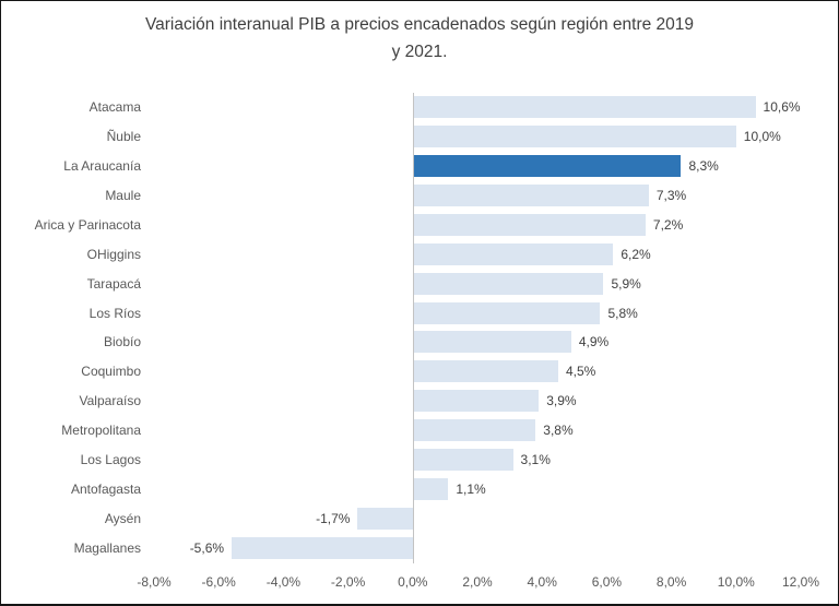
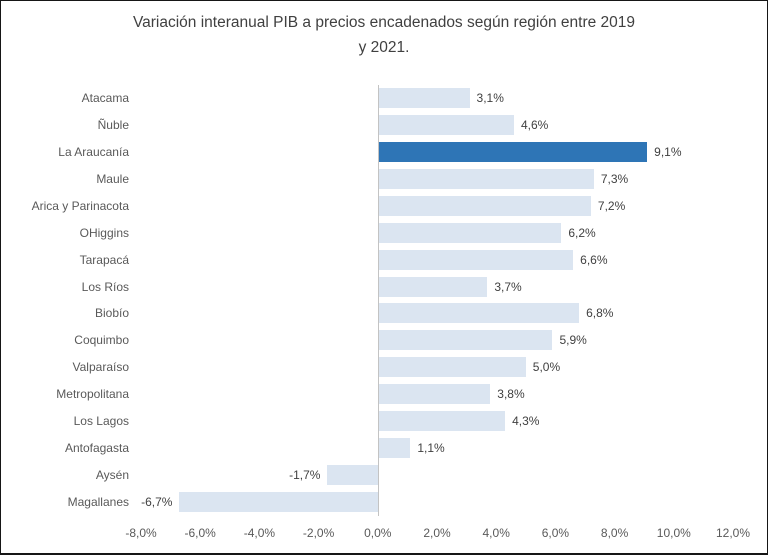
Atacama: 10,6% -> 3,1%
Ñuble: 10,0% -> 4,6%
La Araucanía: 8,3% -> 9,1%
Tarapacá: 5,9% -> 6,6%
Los Ríos: 5,8% -> 3,7%
Biobío: 4,9% -> 6,8%
Coquimbo: 4,5% -> 5,9%
Valparaíso: 3,9% -> 5,0%
Los Lagos: 3,1% -> 4,3%
Magallanes: -5,6% -> -6,7%
